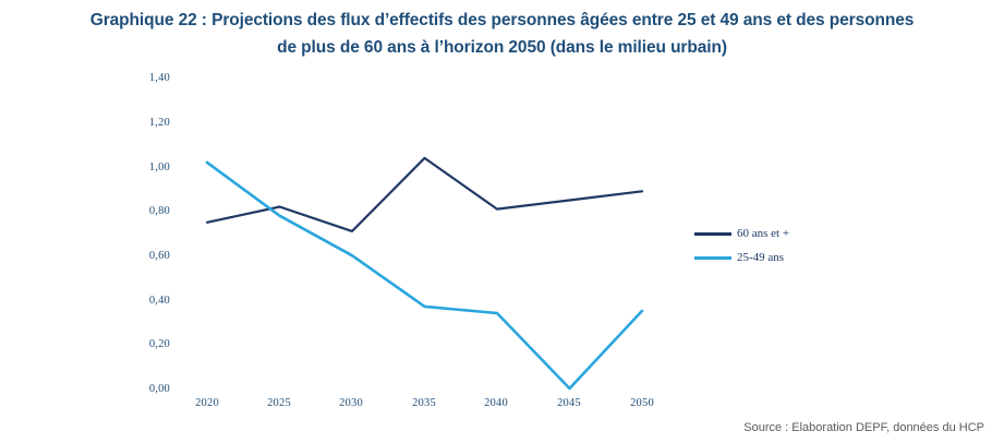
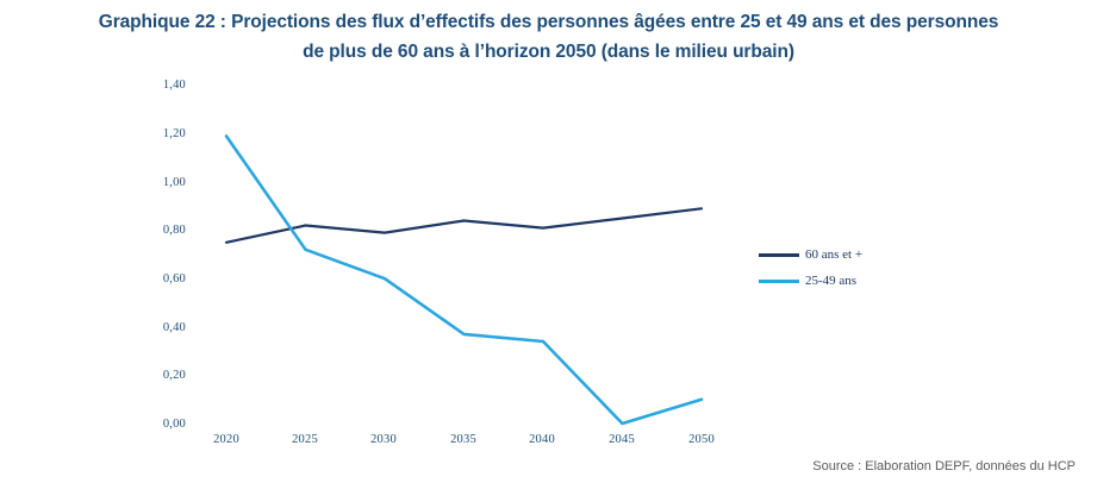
25-49 ans/2020: 1,02 -> 1,19
25-49 ans/2025: 0,78 -> 0,72
60 ans et +/2030: 0,71 -> 0,79
60 ans et +/2035: 1,04 -> 0,84
25-49 ans/2050: 0,35 -> 0,10
